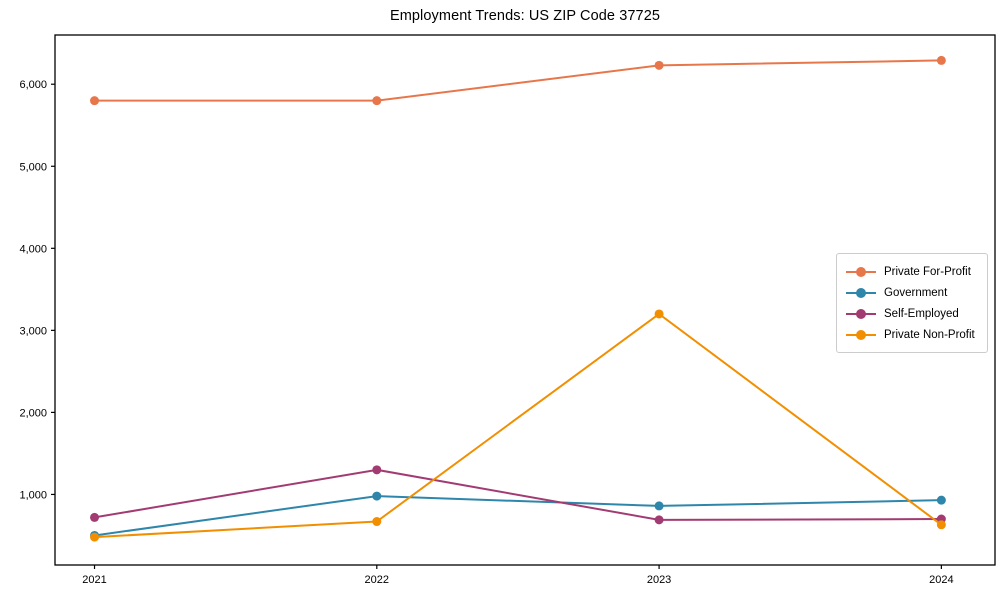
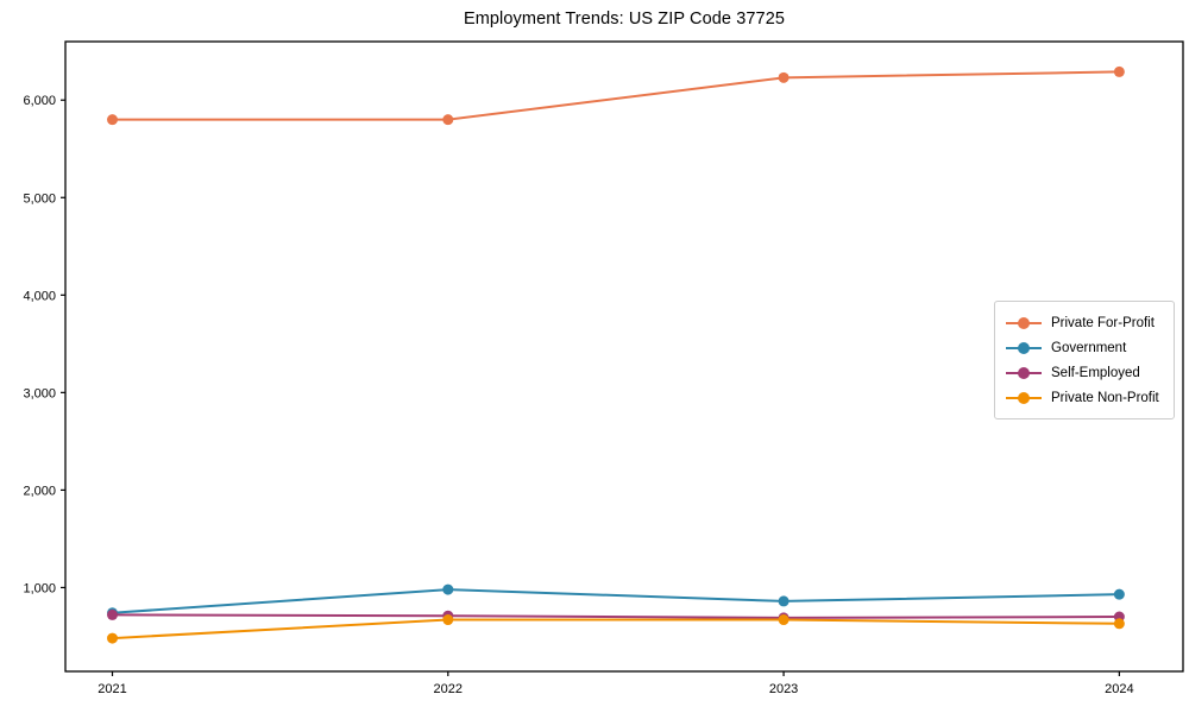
Government/2021: 500 -> 700
Self-Employed/2022: 1300 -> 700
Private Non-Profit/2023: 3200 -> 700
